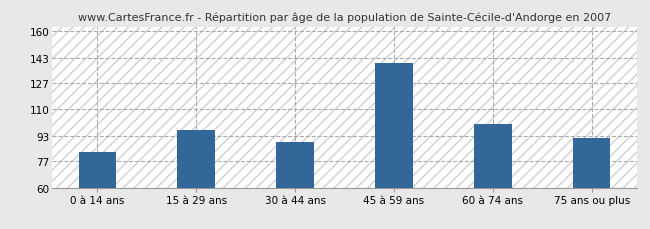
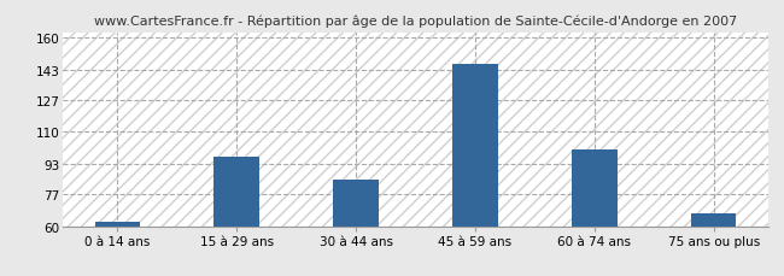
0 à 14 ans: 83 -> 62
30 à 44 ans: 89 -> 85
45 à 59 ans: 140 -> 146
75 ans ou plus: 92 -> 67
